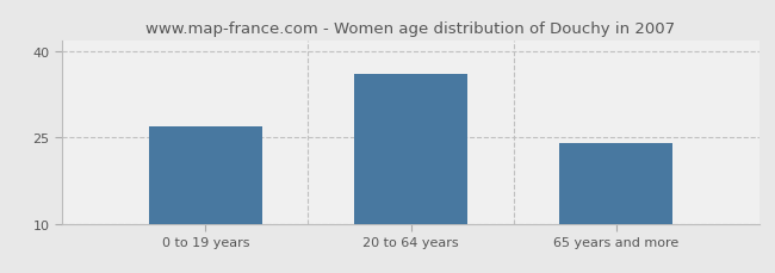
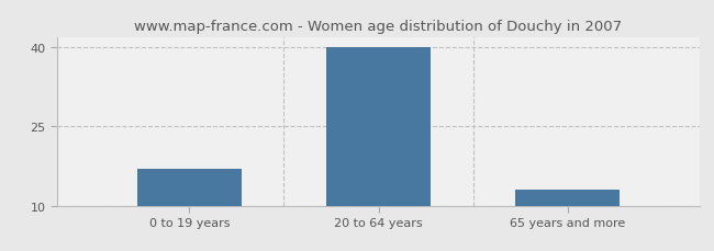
0 to 19 years: 27 -> 17
20 to 64 years: 36 -> 40
65 years and more: 24 -> 13
